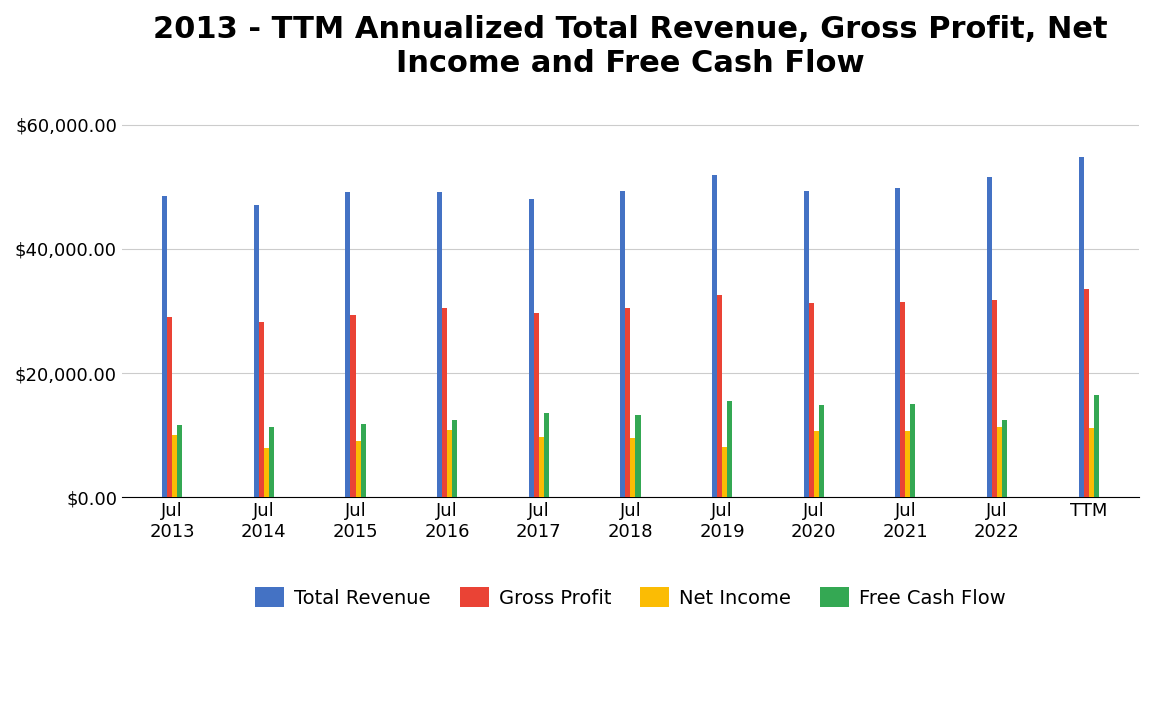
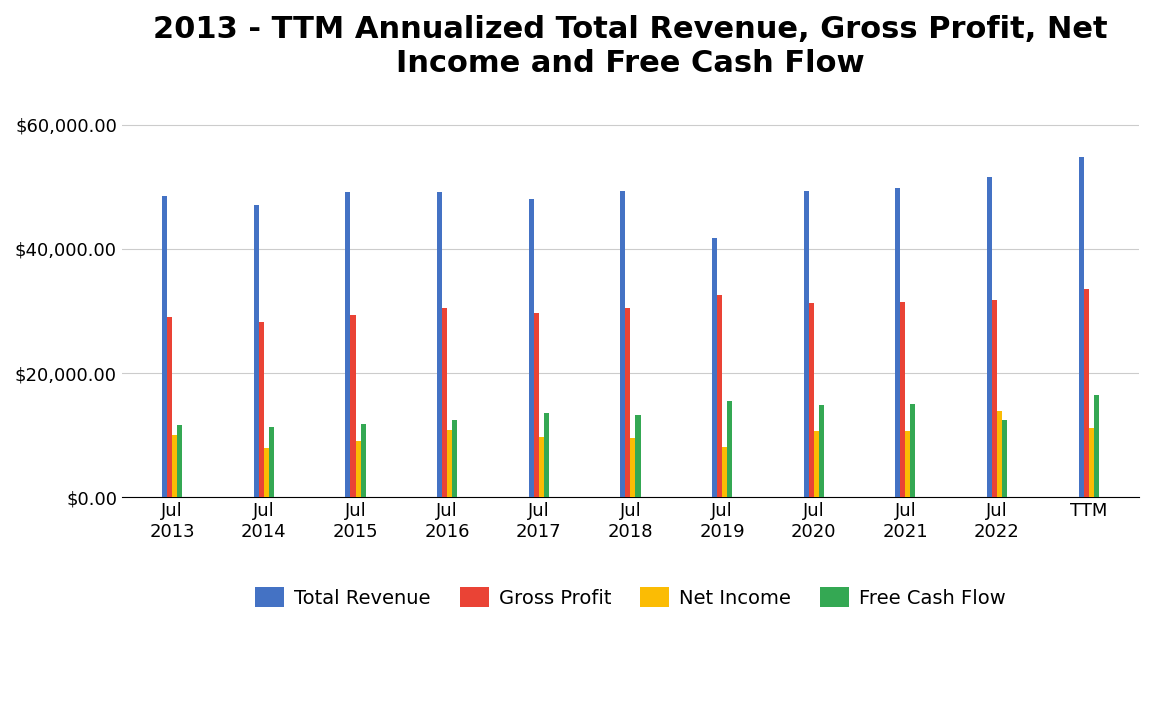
Total Revenue/Jul 2019: $51,900 -> $41,800
Net Income/Jul 2022: $11,300 -> $13,800
